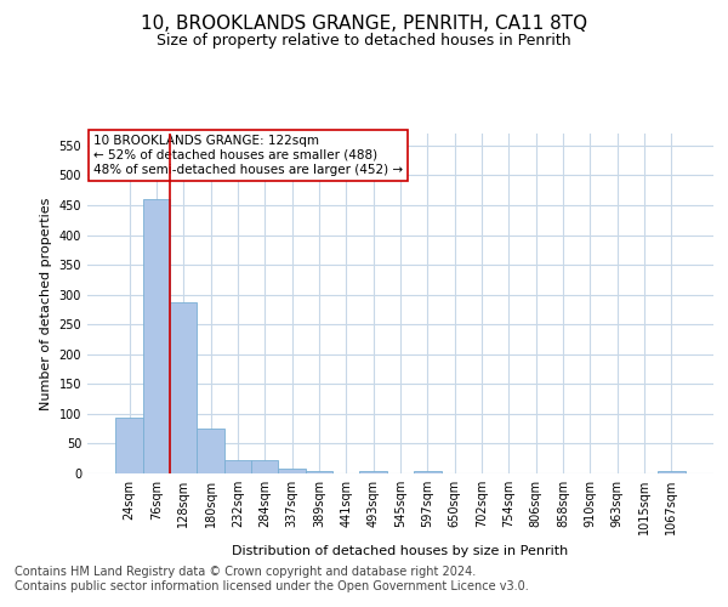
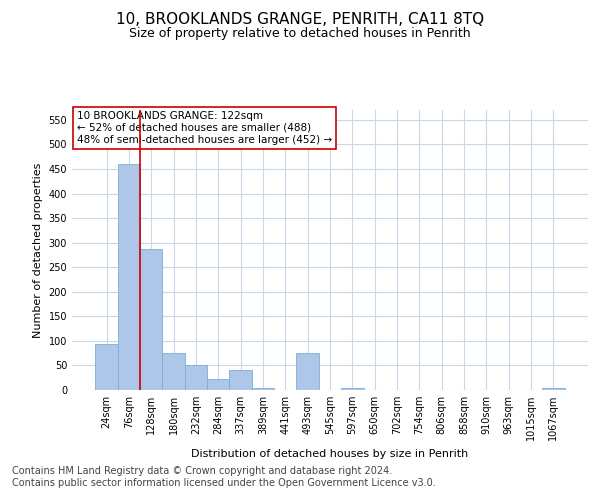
232sqm: 22 -> 50
337sqm: 8 -> 40
493sqm: 5 -> 75
